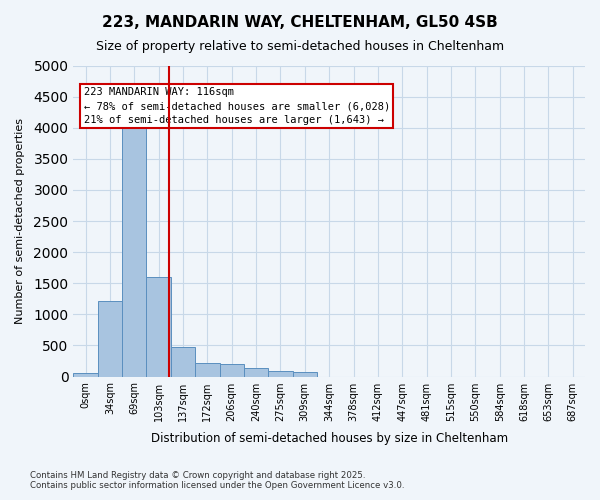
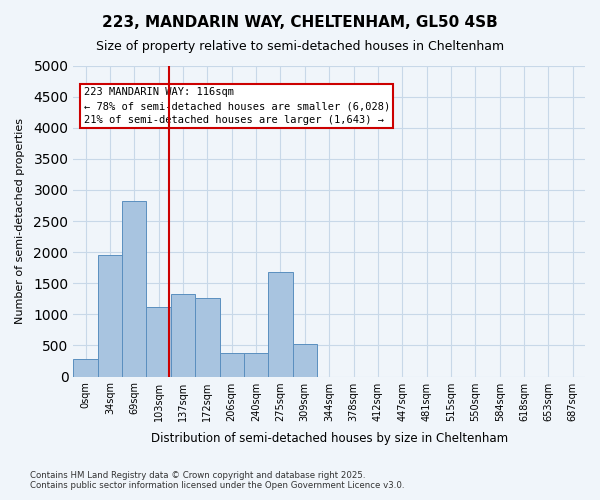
0sqm: 50 -> 280
34sqm: 1220 -> 1960
69sqm: 4020 -> 2820
103sqm: 1600 -> 1120
137sqm: 480 -> 1320
172sqm: 210 -> 1260
206sqm: 200 -> 380
240sqm: 130 -> 380
275sqm: 80 -> 1680
309sqm: 60 -> 520
